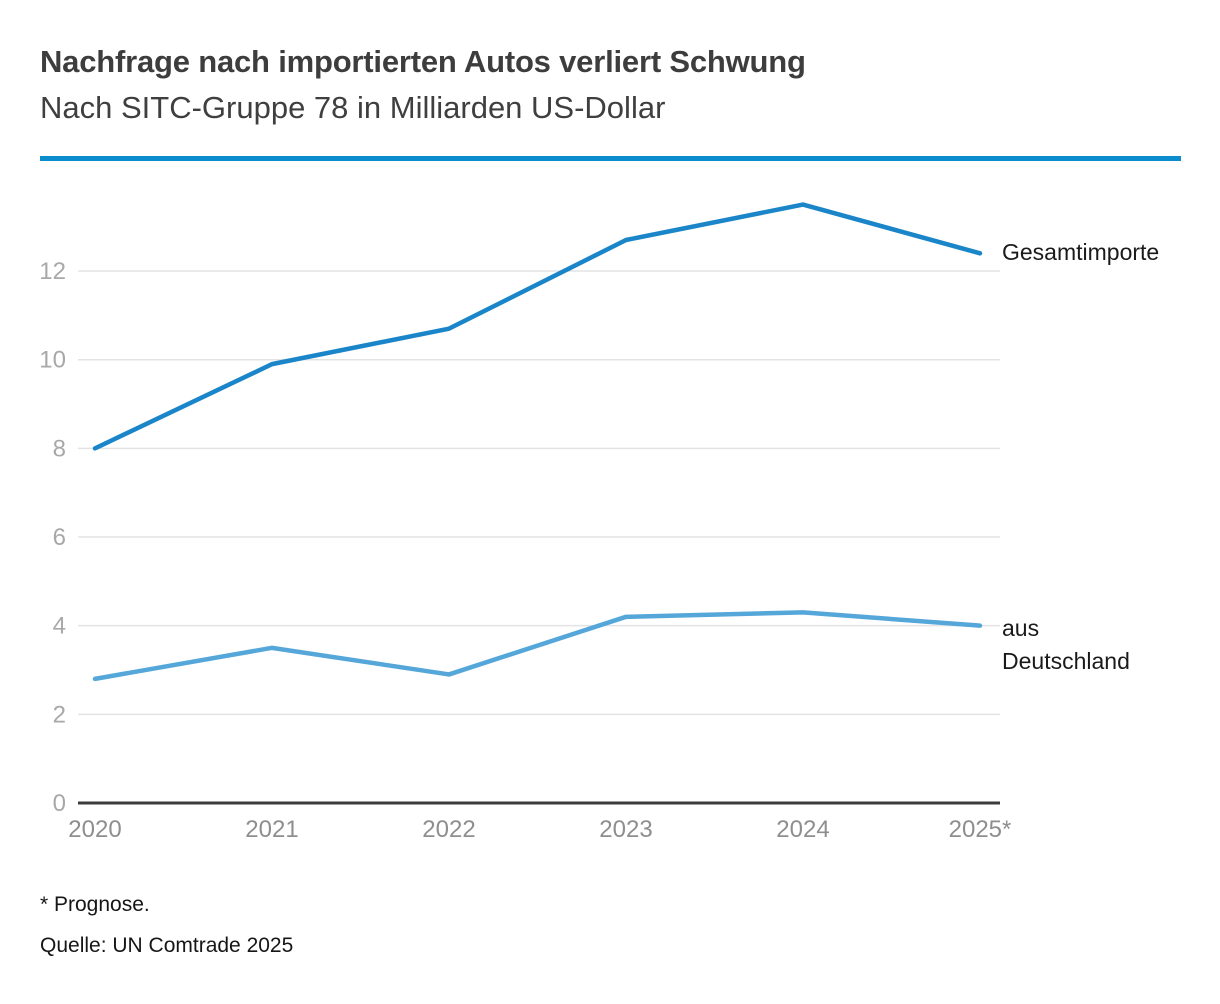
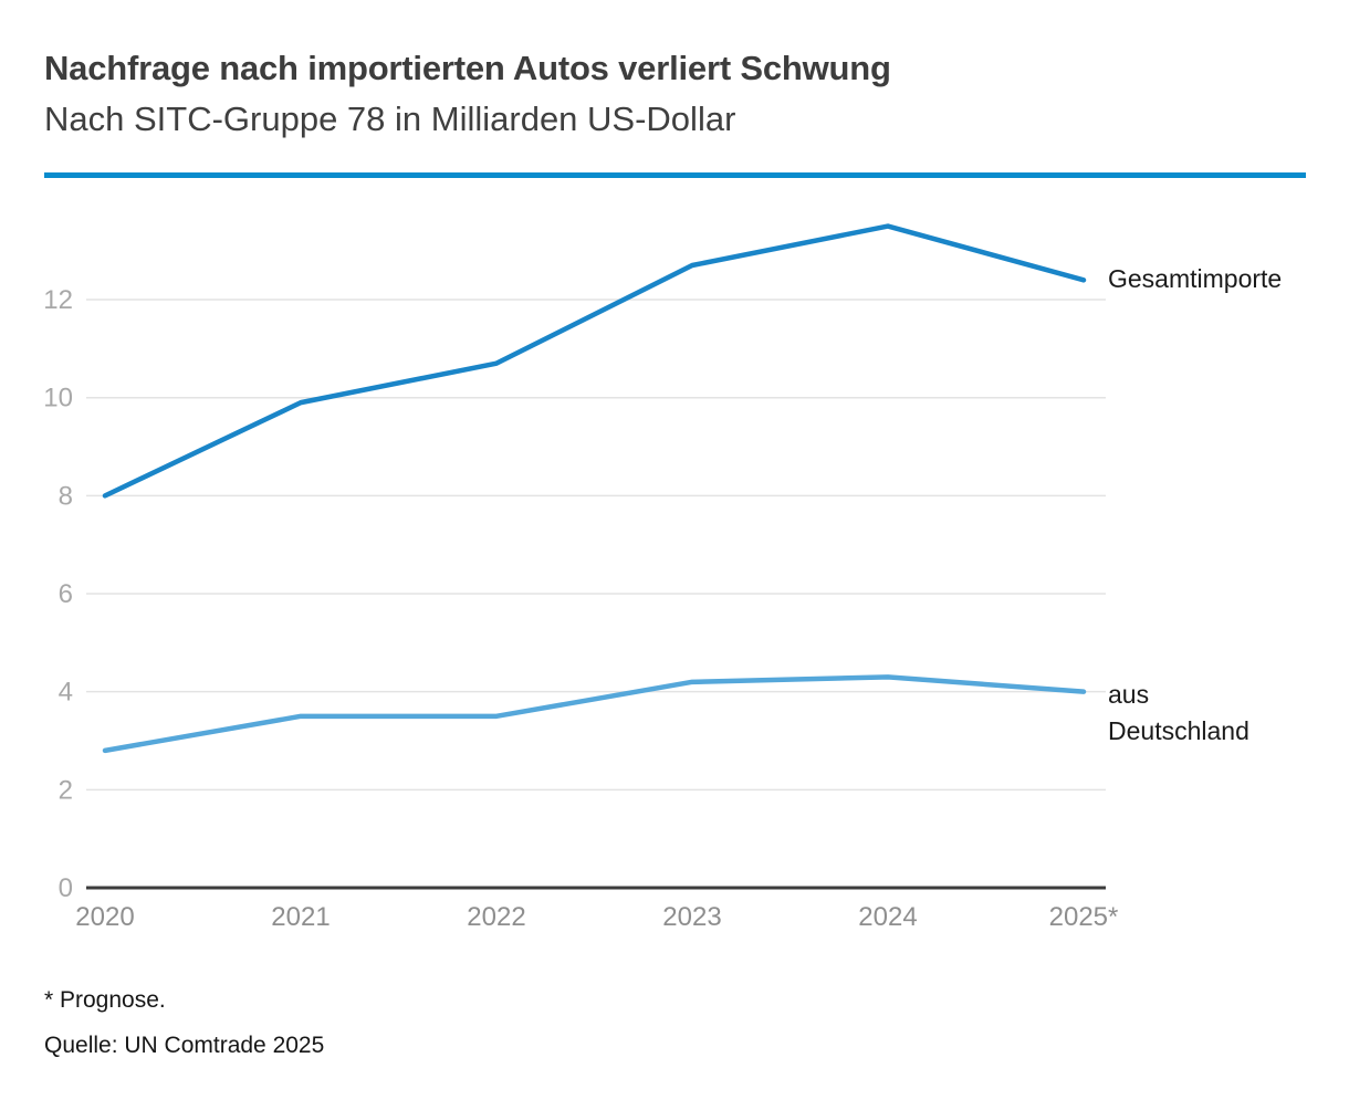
aus Deutschland/2022: 2.9 -> 3.5
